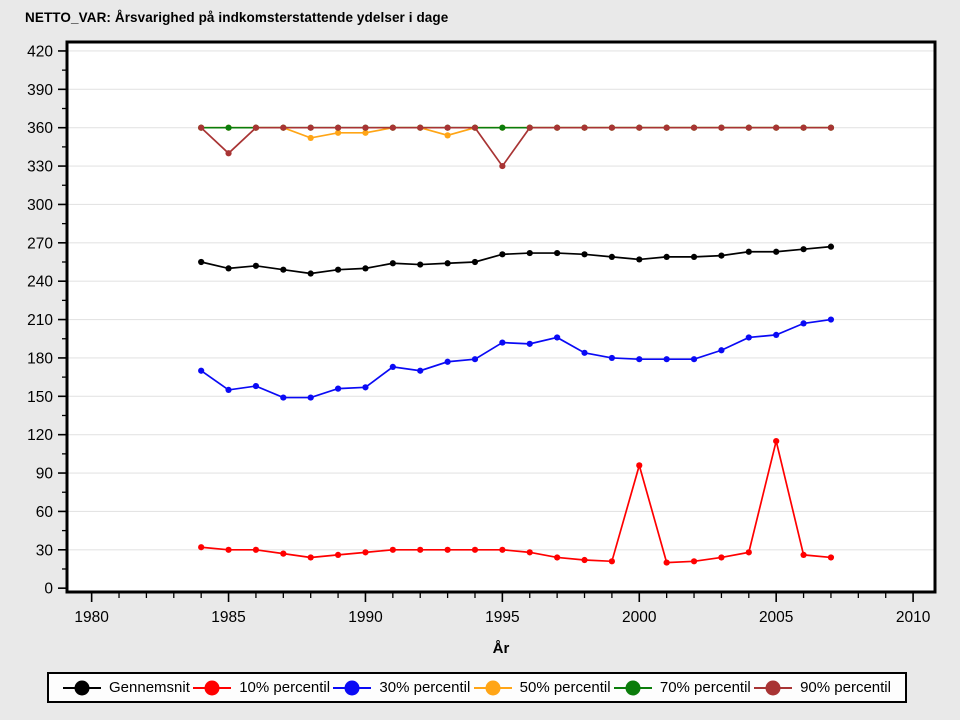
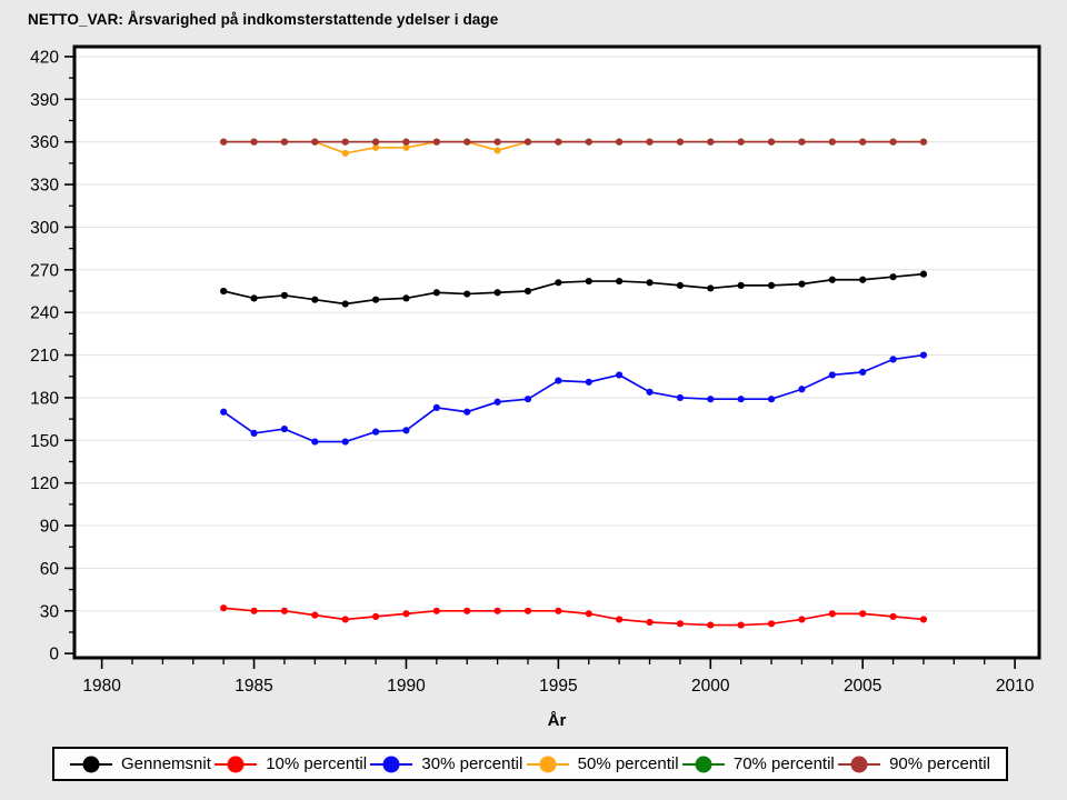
90% percentil/1985: 340 -> 360
90% percentil/1995: 330 -> 360
10% percentil/2000: 96 -> 20
10% percentil/2005: 115 -> 28
